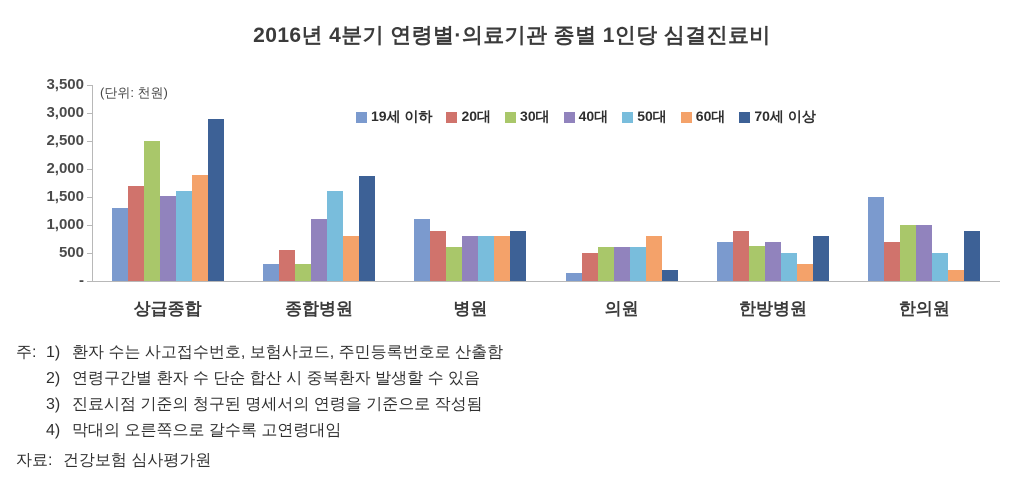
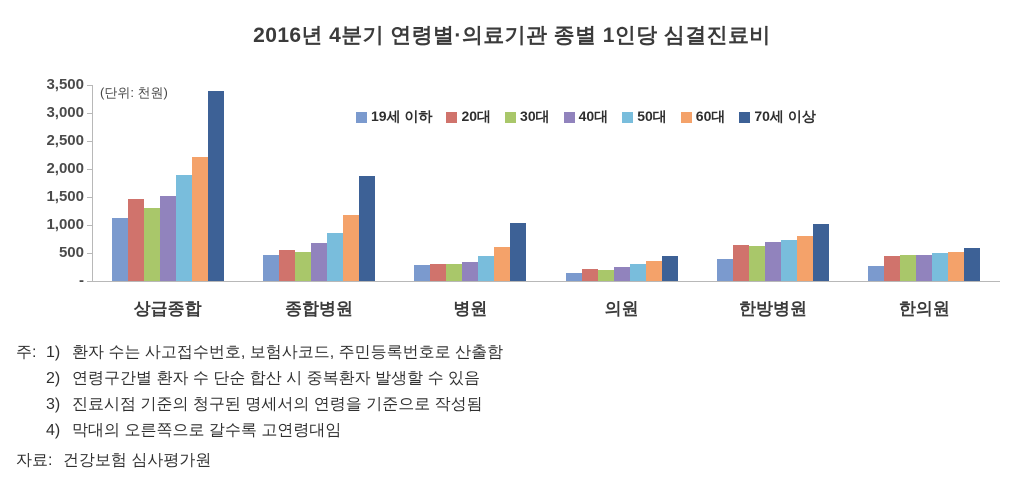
19세 이하/상급종합: 1300 -> 1100
20대/상급종합: 1700 -> 1500
30대/상급종합: 2500 -> 1300
50대/상급종합: 1600 -> 1900
60대/상급종합: 1900 -> 2200
70세 이상/상급종합: 2900 -> 3400
19세 이하/종합병원: 300 -> 500
30대/종합병원: 300 -> 500
40대/종합병원: 1100 -> 700
50대/종합병원: 1600 -> 900
60대/종합병원: 800 -> 1200
19세 이하/병원: 1100 -> 300
20대/병원: 900 -> 300
30대/병원: 600 -> 300
40대/병원: 800 -> 300
50대/병원: 800 -> 400
60대/병원: 800 -> 600
70세 이상/병원: 900 -> 1000
20대/의원: 500 -> 200
30대/의원: 600 -> 200
40대/의원: 600 -> 200
50대/의원: 600 -> 300
60대/의원: 800 -> 400
70세 이상/의원: 200 -> 400
19세 이하/한방병원: 700 -> 400
20대/한방병원: 900 -> 600
50대/한방병원: 500 -> 700
60대/한방병원: 300 -> 800
70세 이상/한방병원: 800 -> 1000
19세 이하/한의원: 1500 -> 300
20대/한의원: 700 -> 400
30대/한의원: 1000 -> 500
40대/한의원: 1000 -> 500
60대/한의원: 200 -> 500
70세 이상/한의원: 900 -> 600
